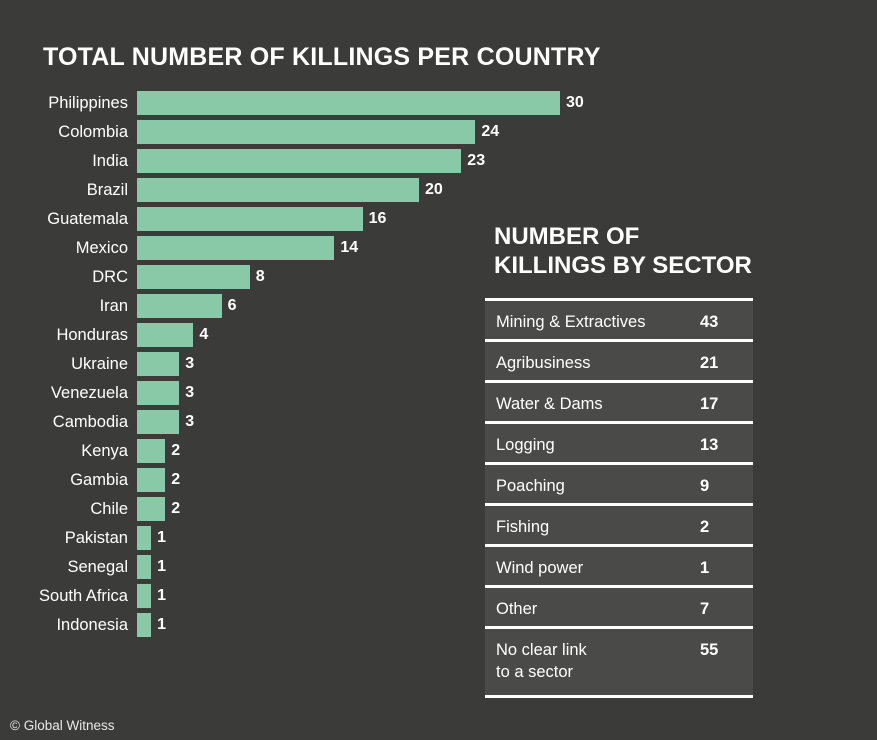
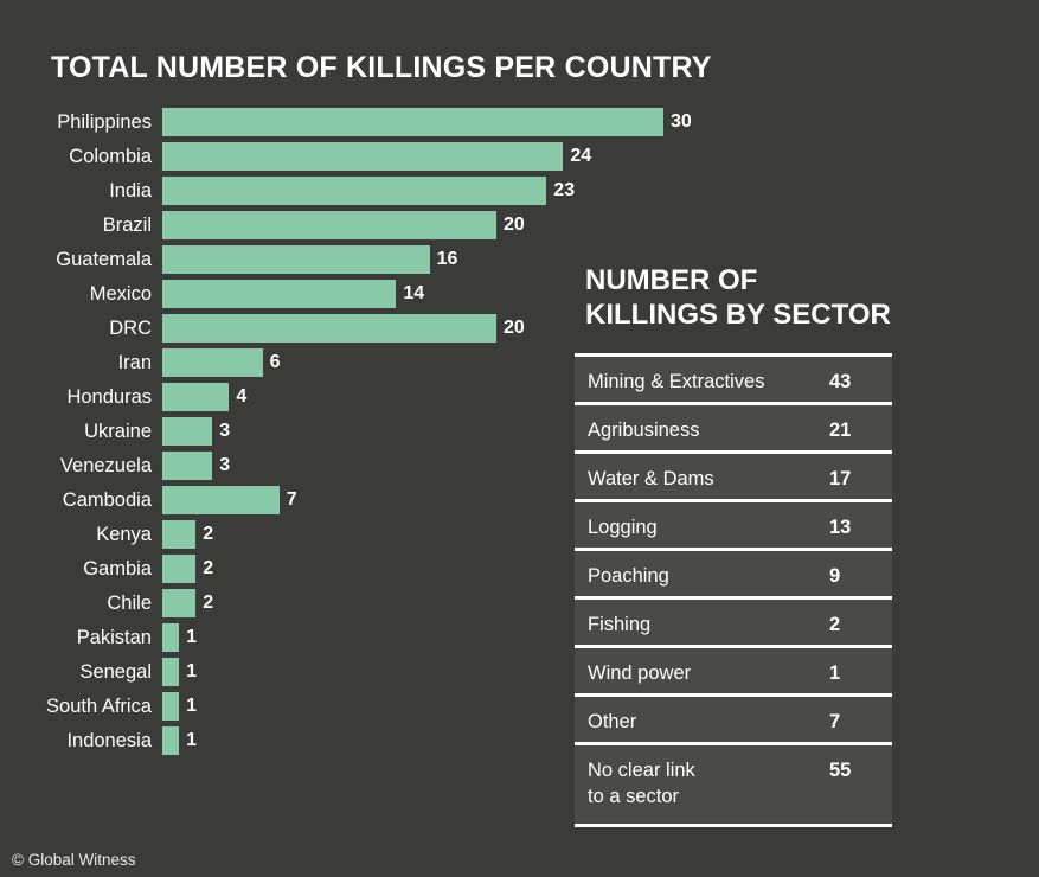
TOTAL NUMBER OF KILLINGS PER COUNTRY/DRC: 8 -> 20
TOTAL NUMBER OF KILLINGS PER COUNTRY/Cambodia: 3 -> 7
